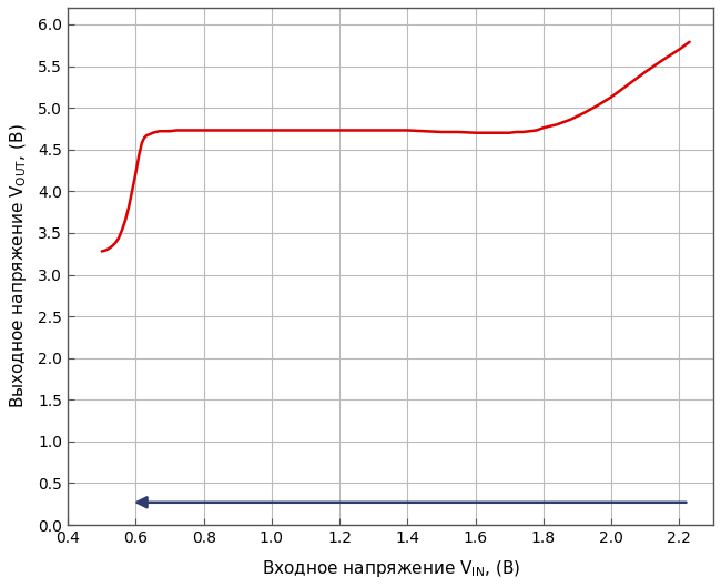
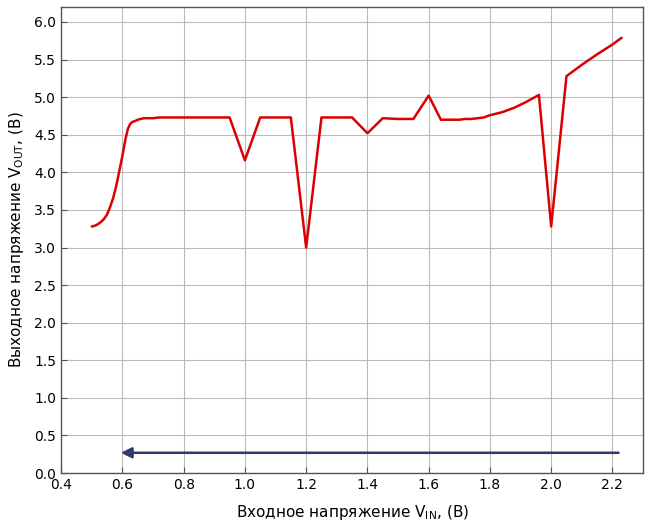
1.0: 4.73 -> 4.16
1.2: 4.73 -> 3.00
1.4: 4.73 -> 4.52
1.6: 4.70 -> 5.02
2.0: 5.13 -> 3.28
